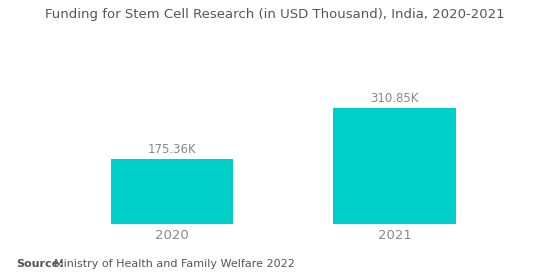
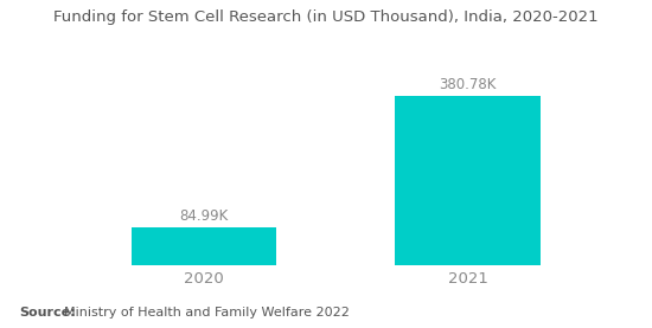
2020: 175.36K -> 84.99K
2021: 310.85K -> 380.78K
